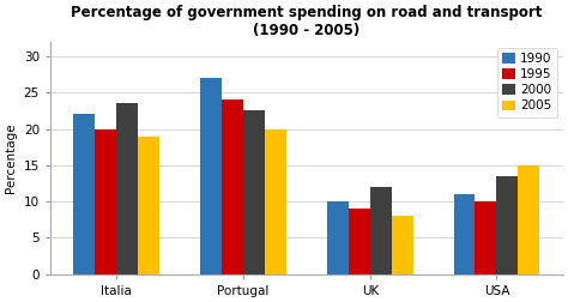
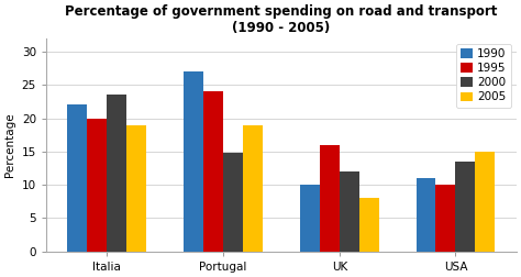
2000/Portugal: 22.5 -> 14.8
2005/Portugal: 20 -> 19
1995/UK: 9 -> 16
